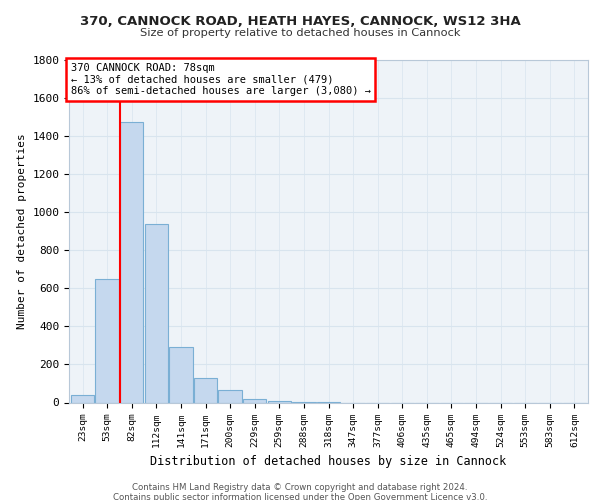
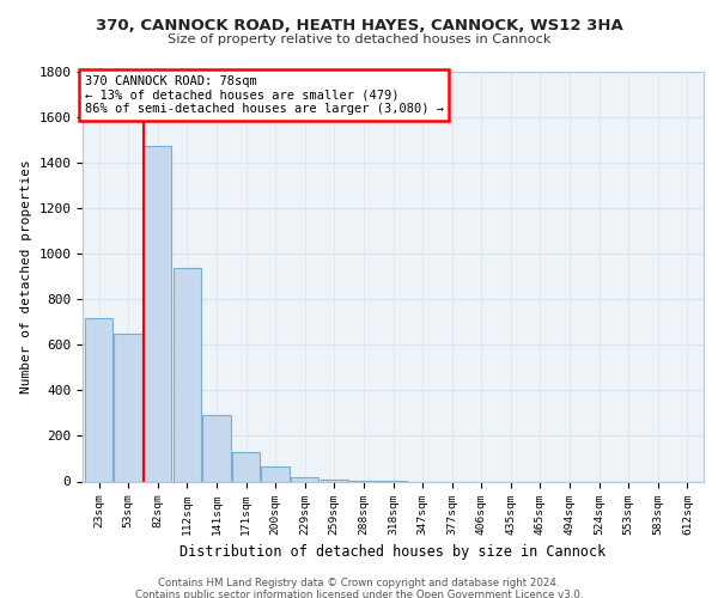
23sqm: 40 -> 720
